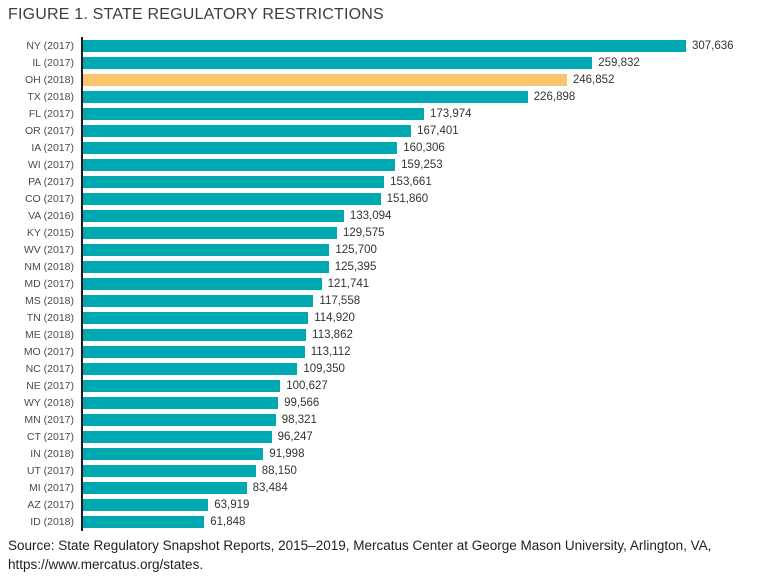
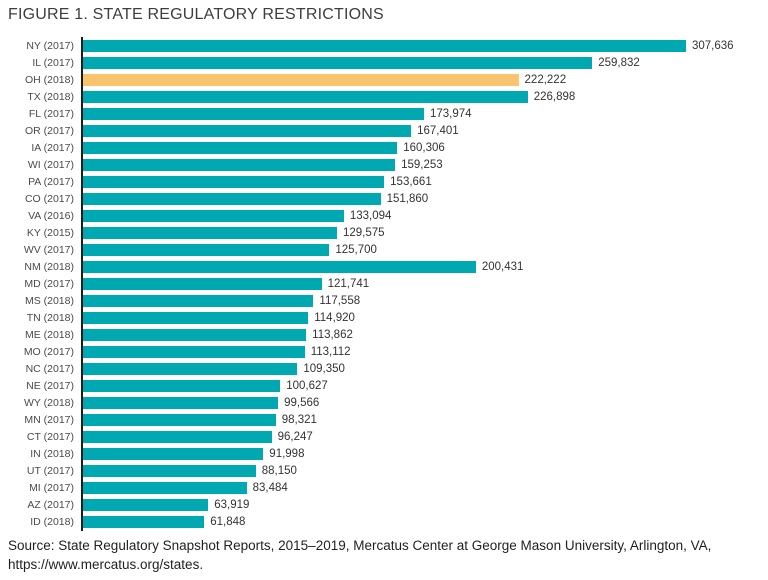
OH (2018): 246,852 -> 222,222
NM (2018): 125,395 -> 200,431
